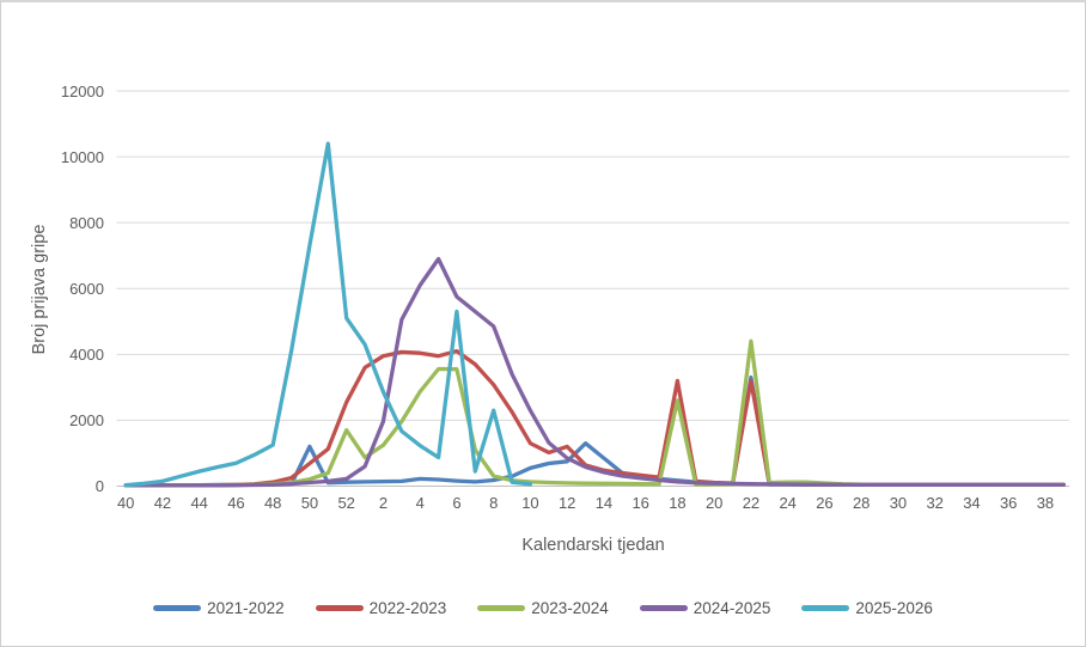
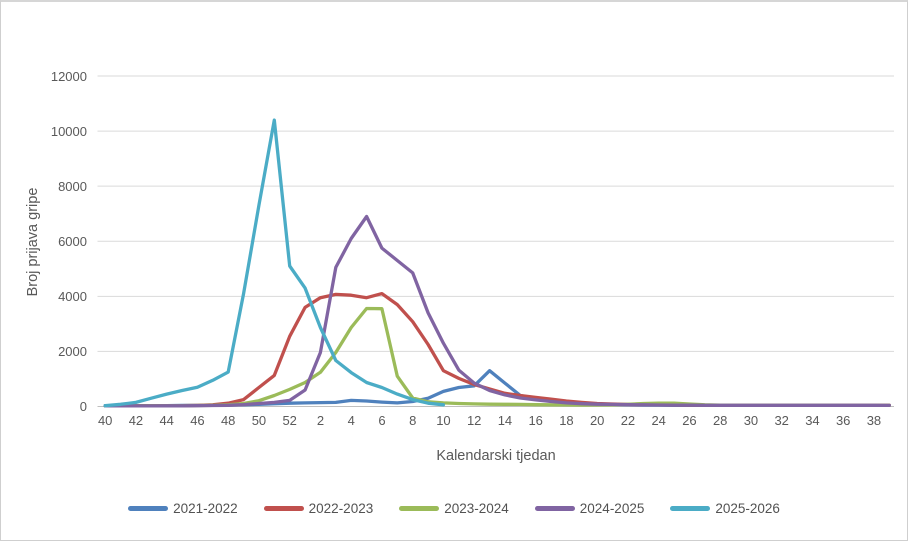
2021-2022/50: 1200 -> 100
2023-2024/52: 1700 -> 600
2025-2026/6: 5300 -> 700
2025-2026/8: 2300 -> 200
2022-2023/12: 1200 -> 800
2022-2023/18: 3200 -> 200
2023-2024/18: 2600 -> 100
2021-2022/22: 3300 -> 100
2022-2023/22: 3200 -> 100
2023-2024/22: 4400 -> 100
